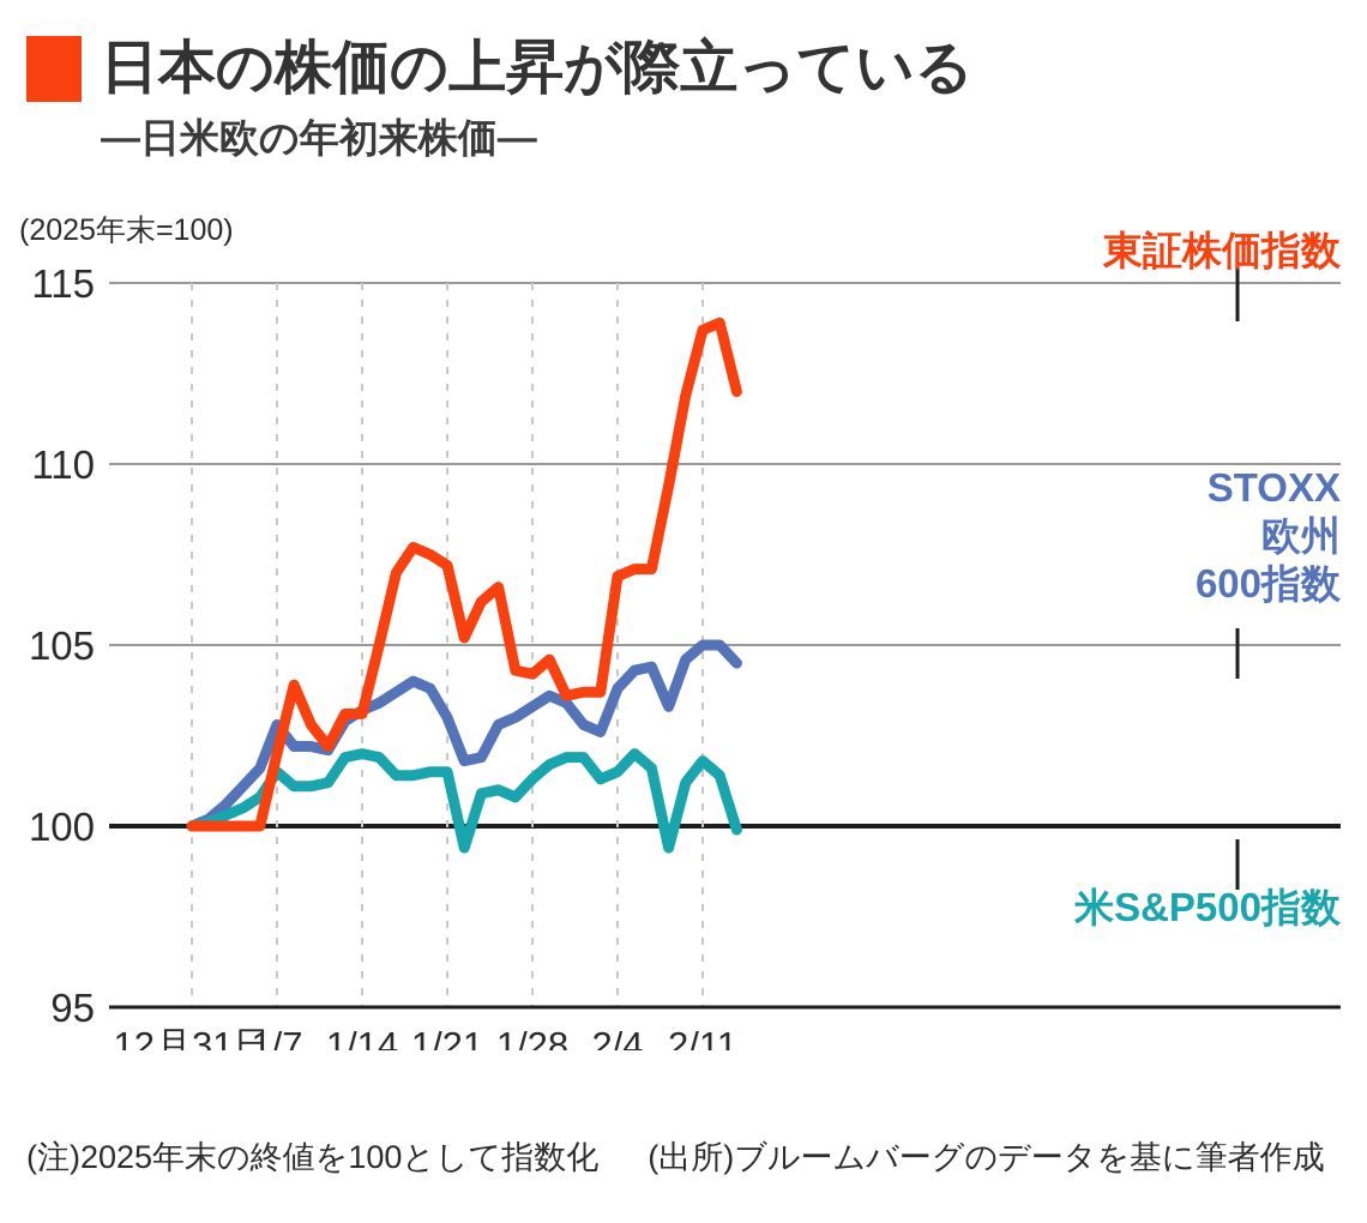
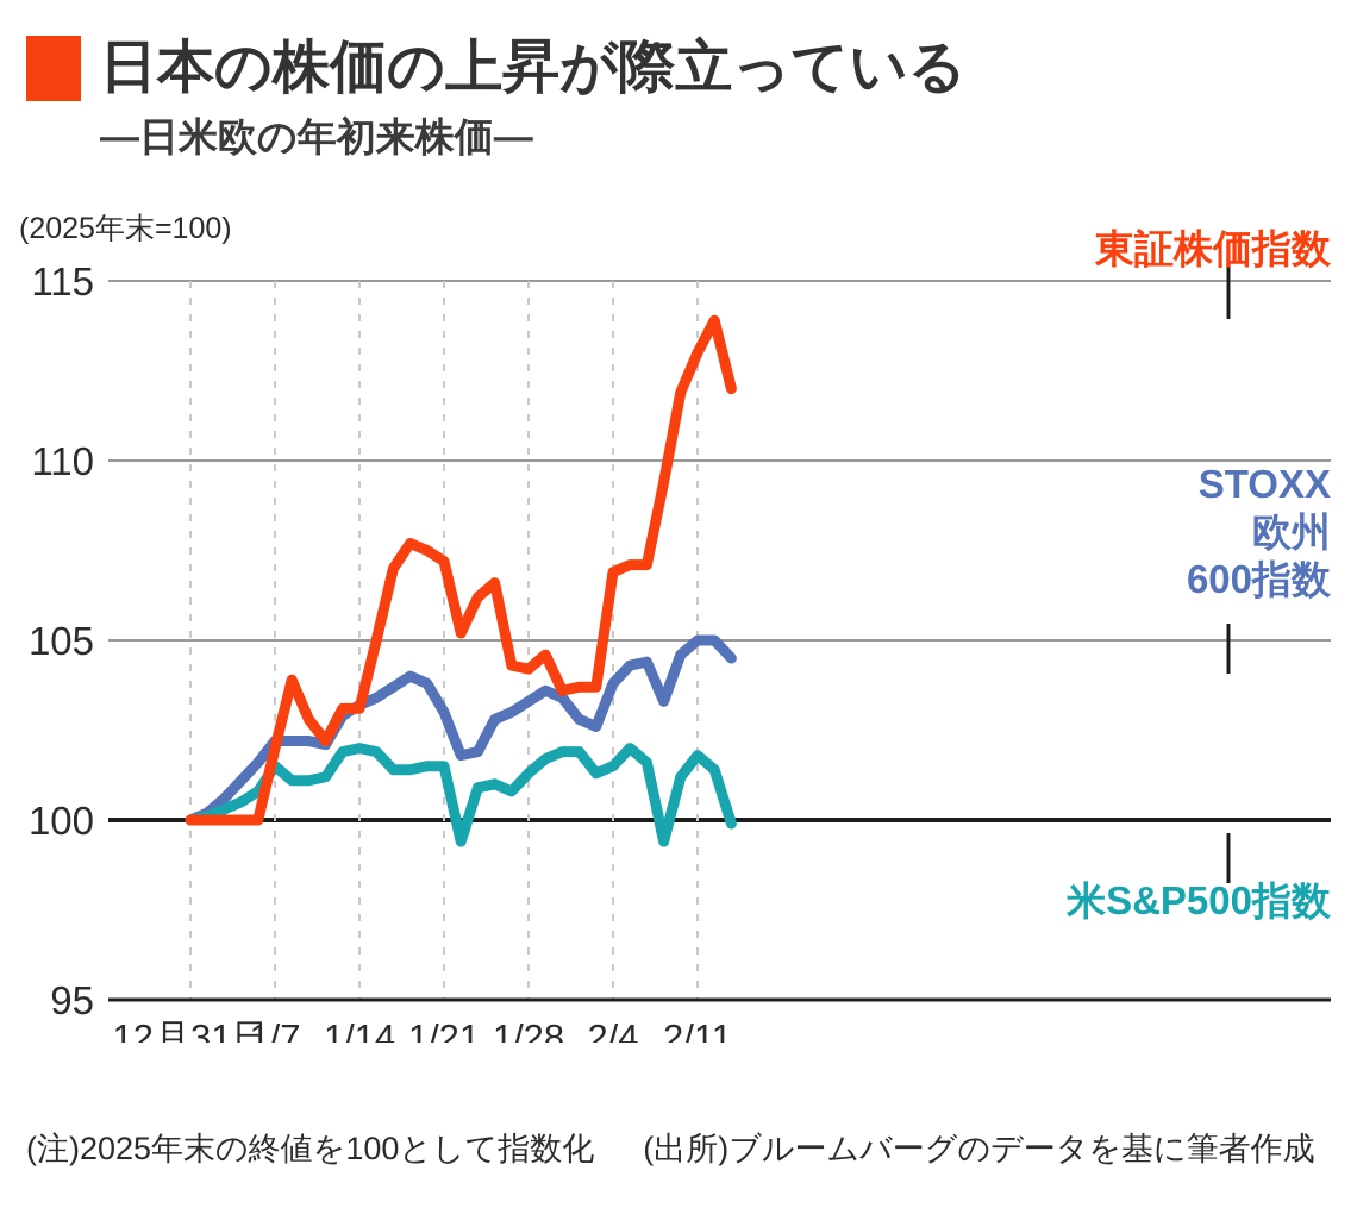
STOXX欧州600指数/1/7: 102.8 -> 102.2
東証株価指数/2/11: 113.7 -> 113.0
